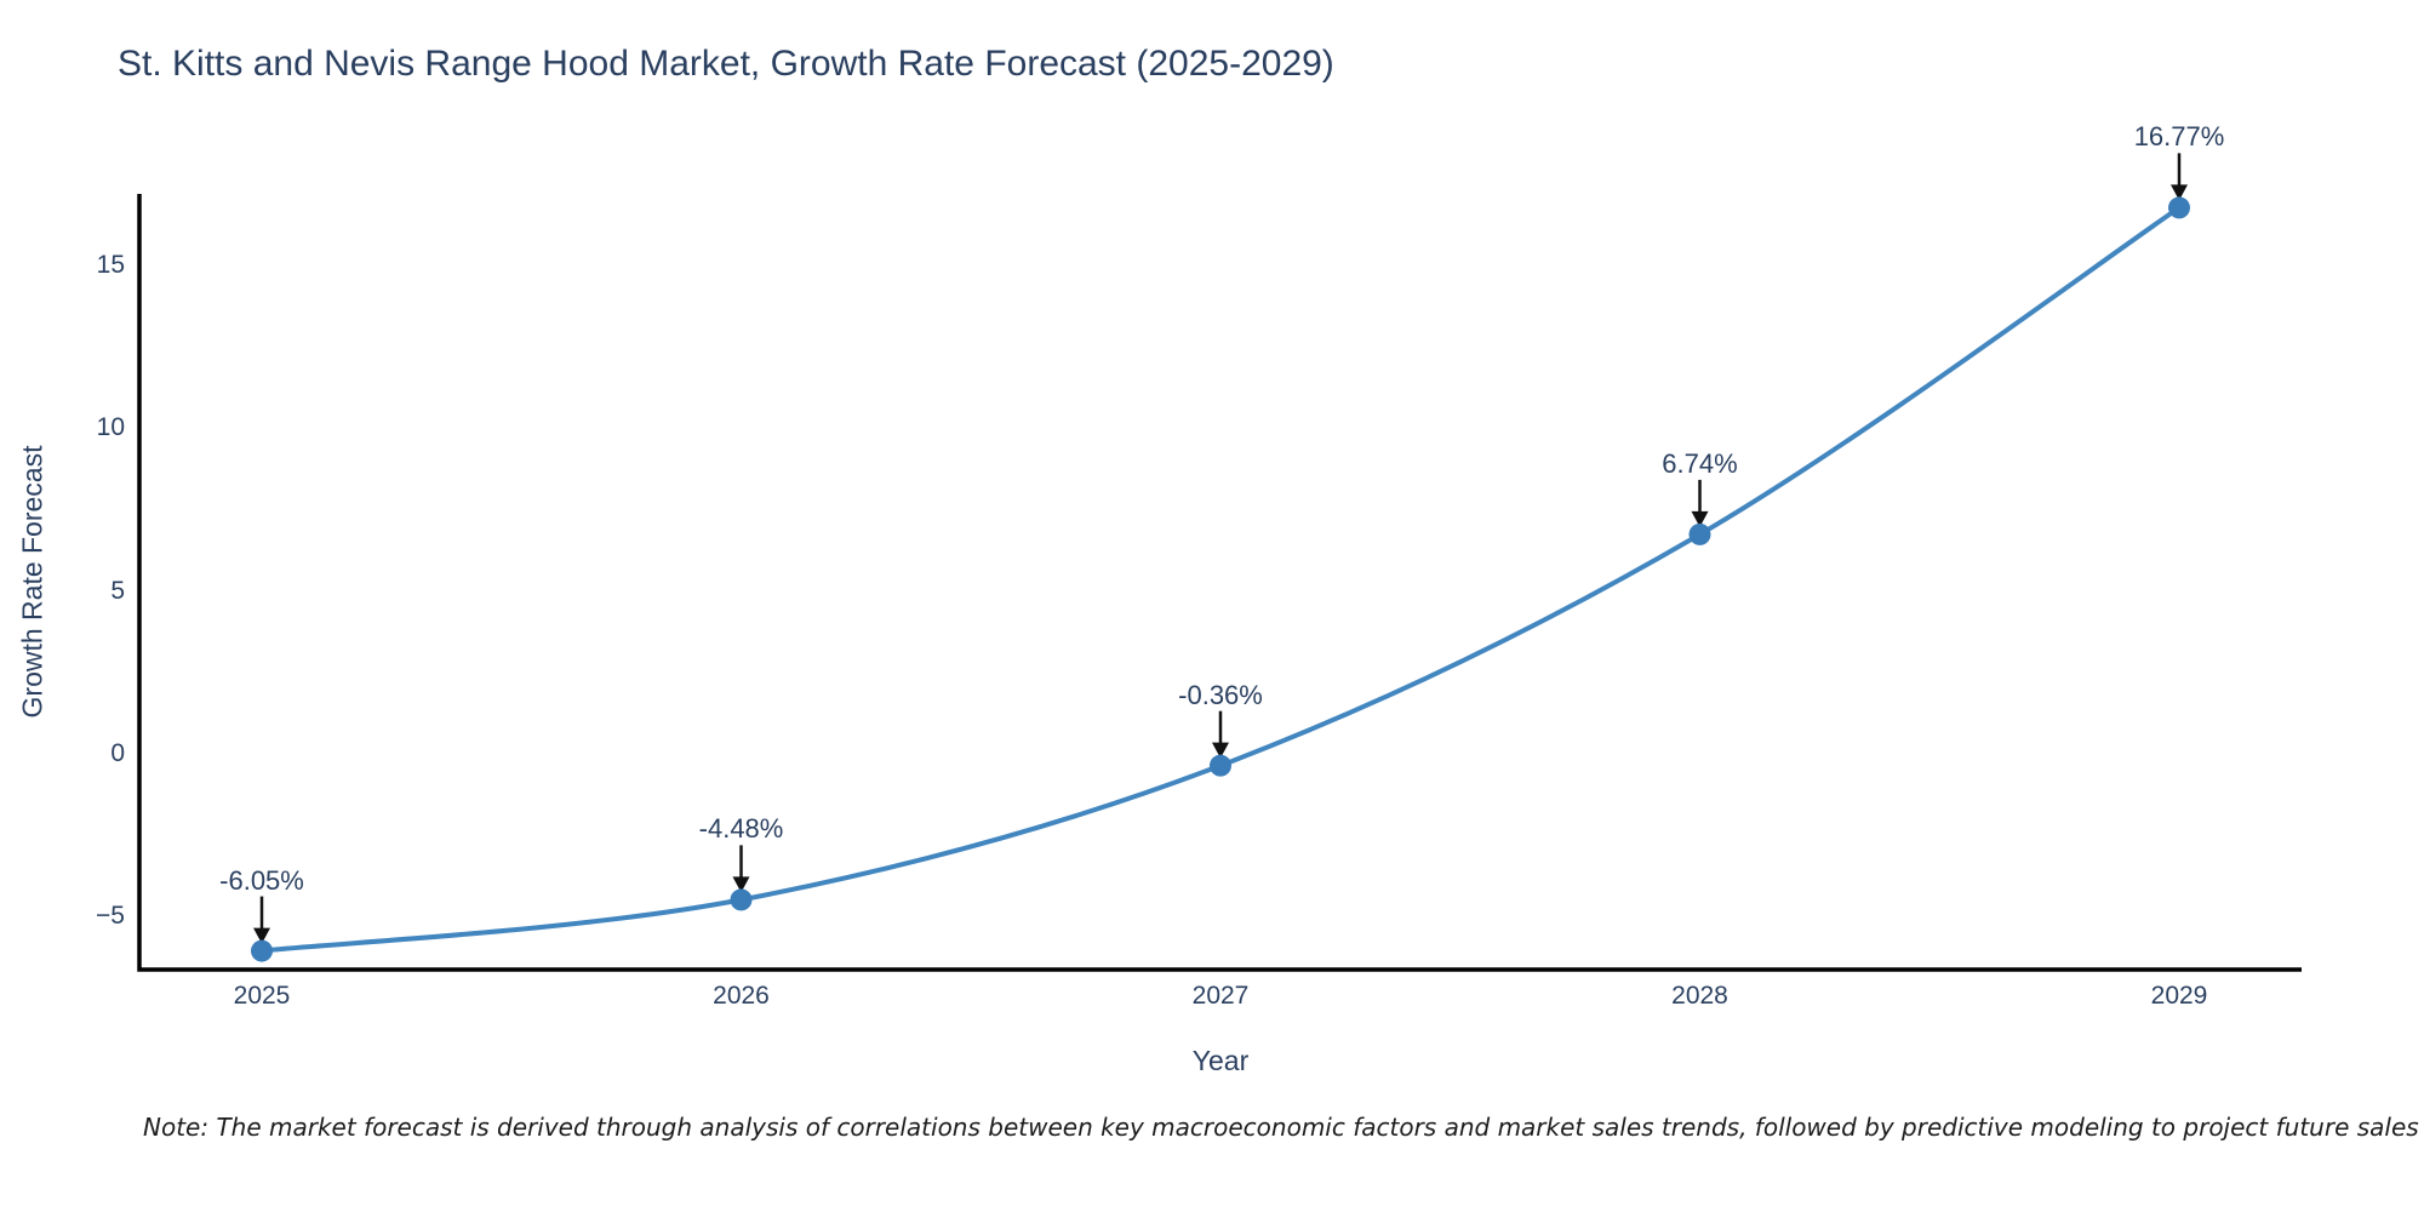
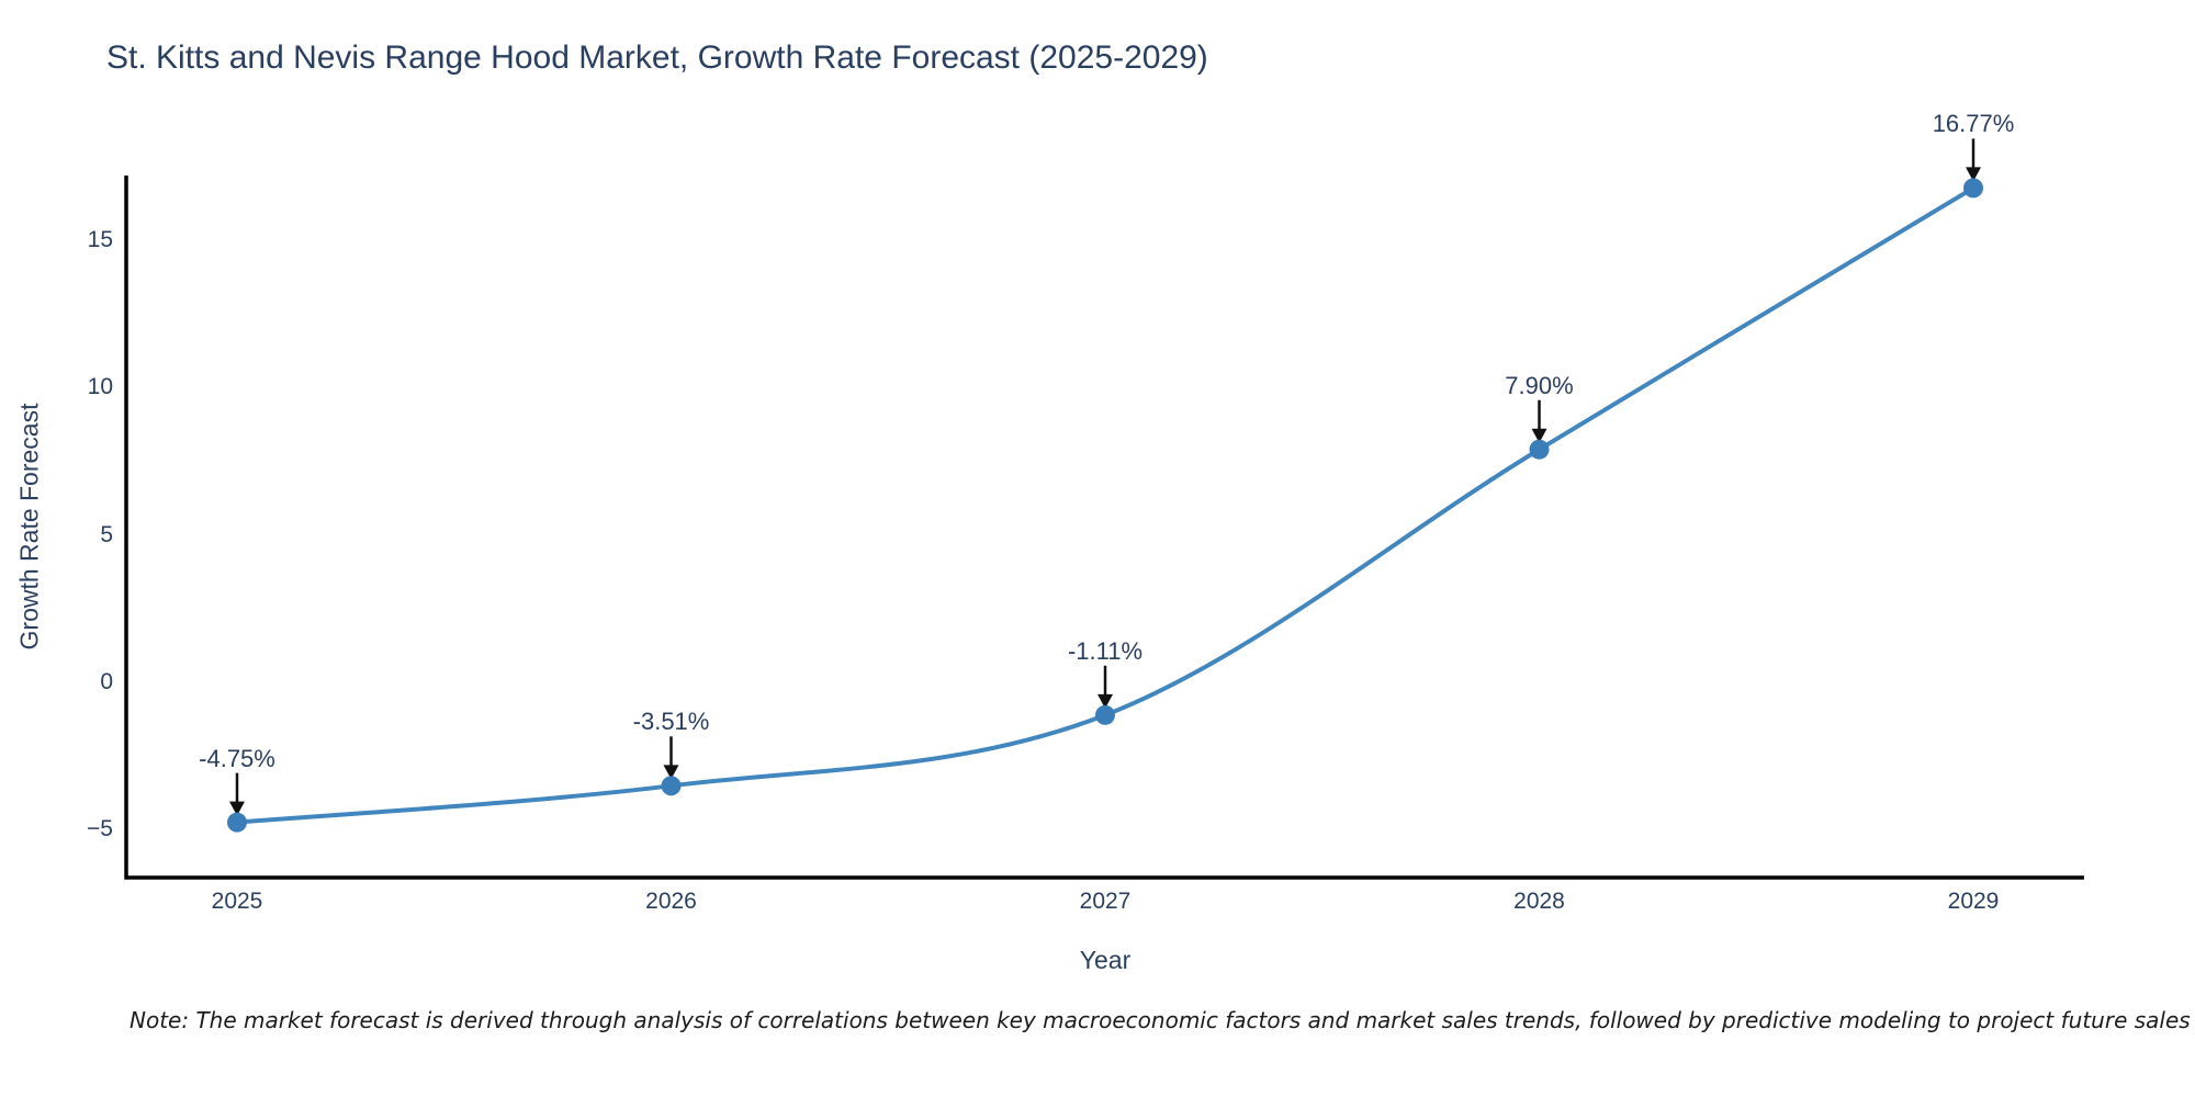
2025: -6.05% -> -4.75%
2026: -4.48% -> -3.51%
2027: -0.36% -> -1.11%
2028: 6.74% -> 7.90%
